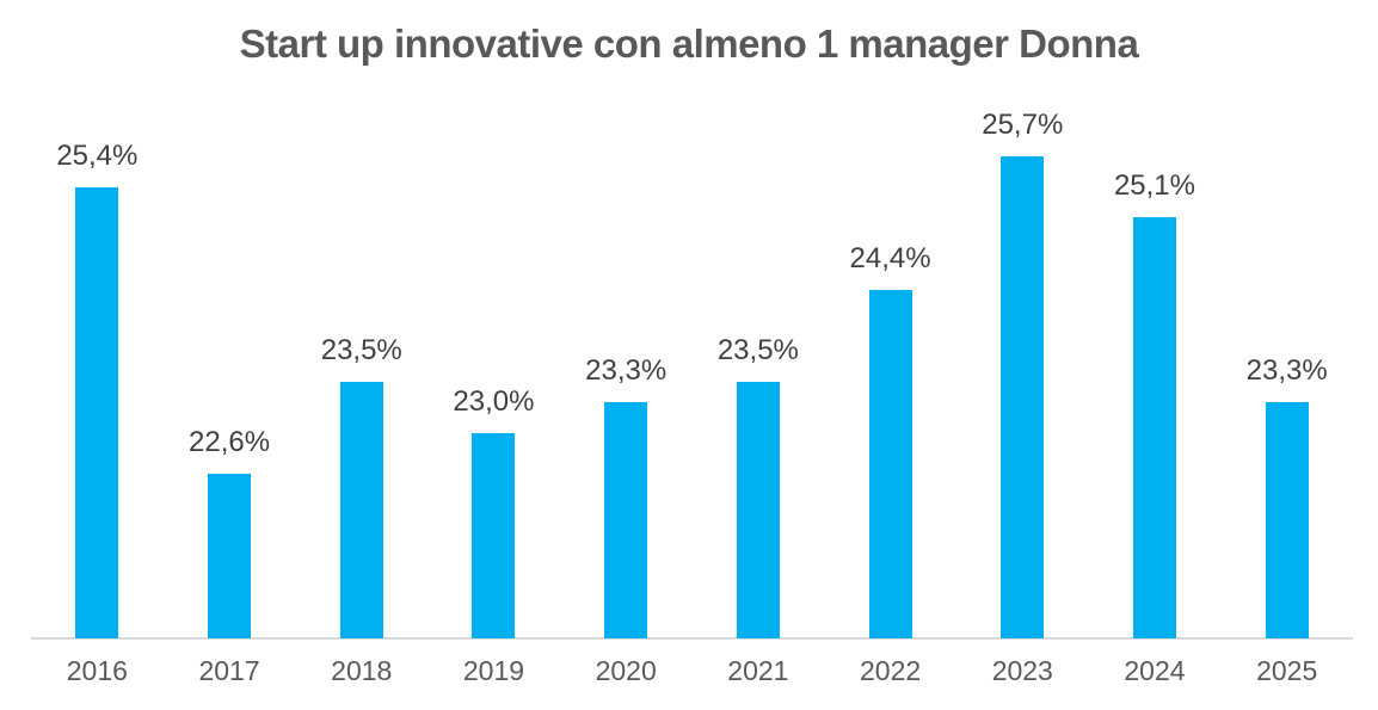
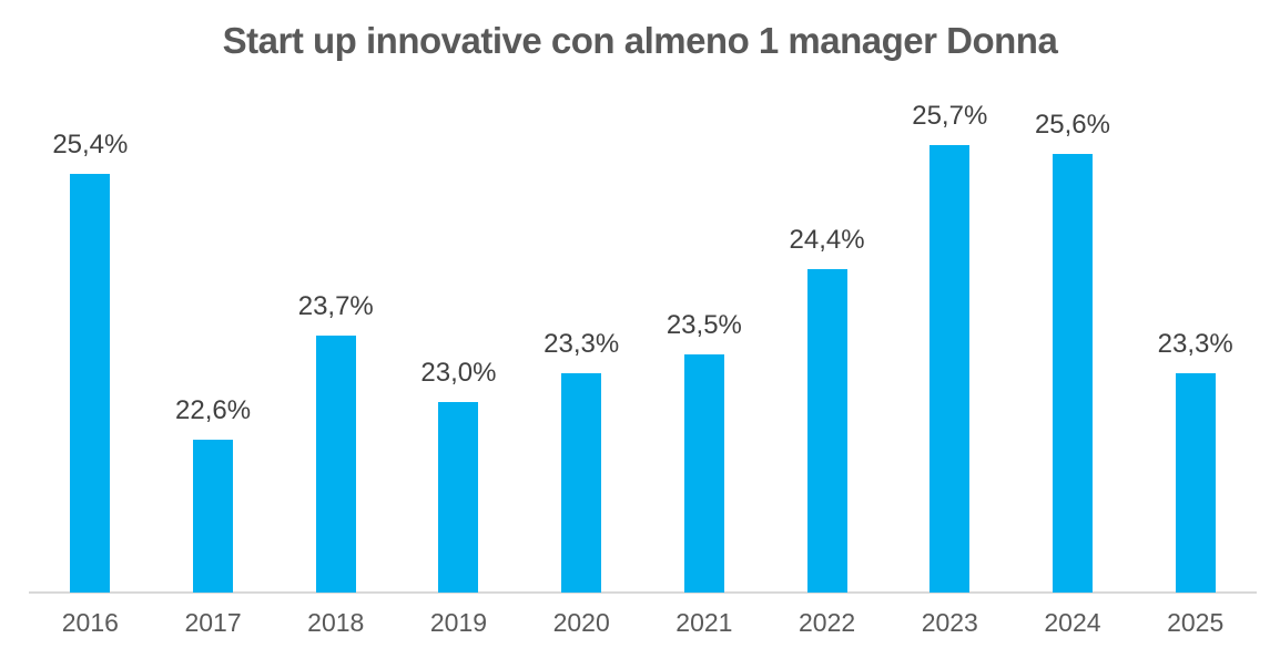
2018: 23,5% -> 23,7%
2024: 25,1% -> 25,6%
